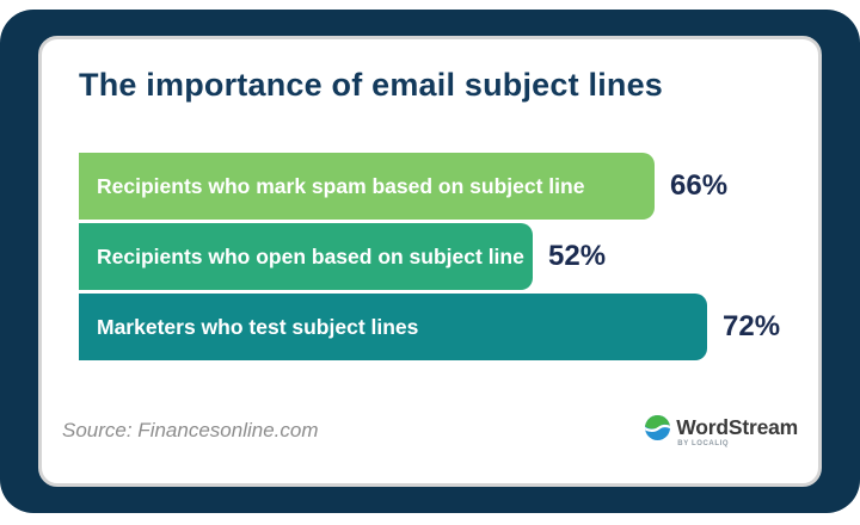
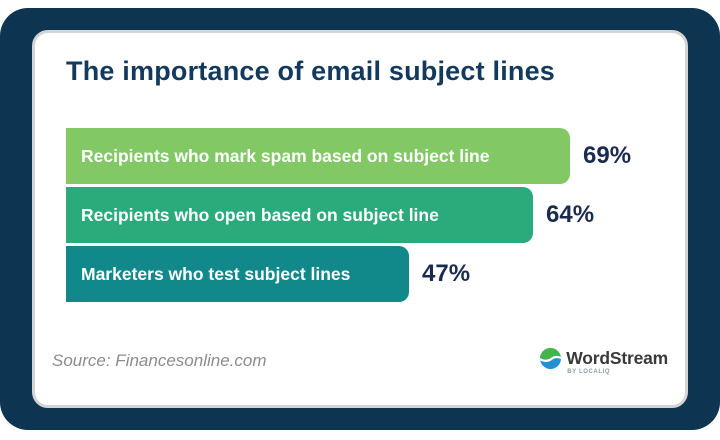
Recipients who mark spam based on subject line: 66% -> 69%
Recipients who open based on subject line: 52% -> 64%
Marketers who test subject lines: 72% -> 47%
